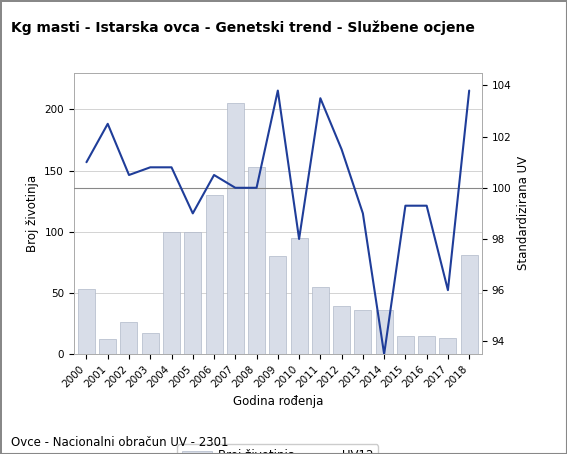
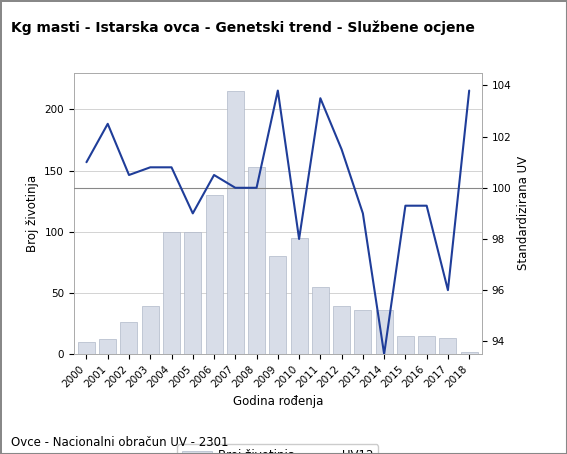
Broj životinja/2000: 53 -> 10
Broj životinja/2003: 17 -> 39
Broj životinja/2007: 205 -> 215
Broj životinja/2018: 81 -> 2
